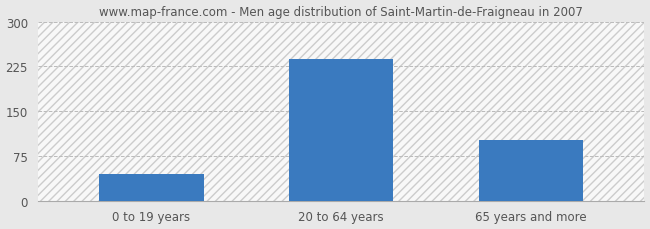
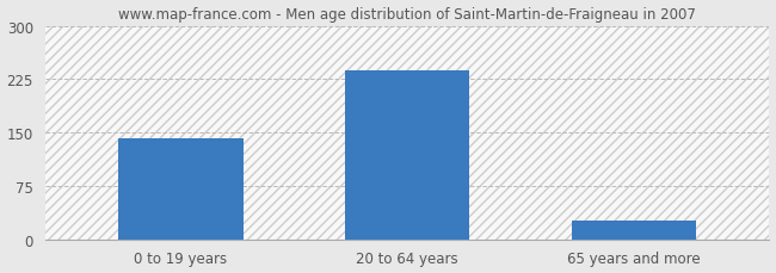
0 to 19 years: 46 -> 143
65 years and more: 102 -> 28
